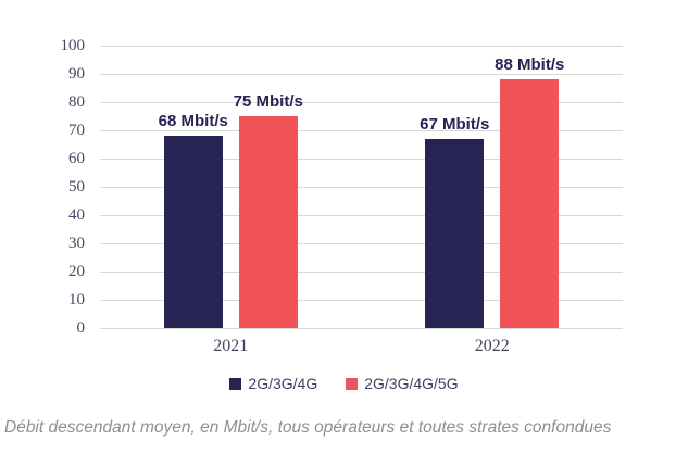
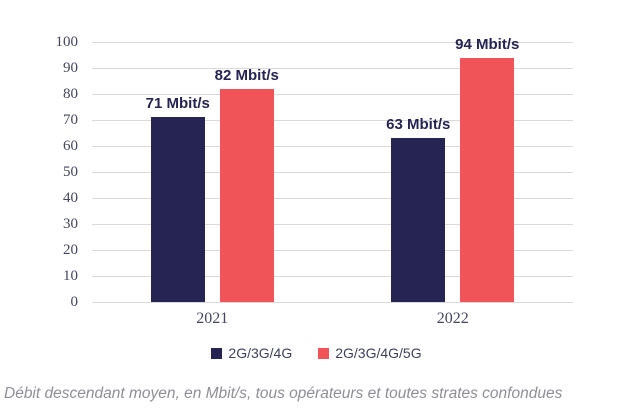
2G/3G/4G/2021: 68 -> 71
2G/3G/4G/5G/2021: 75 -> 82
2G/3G/4G/2022: 67 -> 63
2G/3G/4G/5G/2022: 88 -> 94
